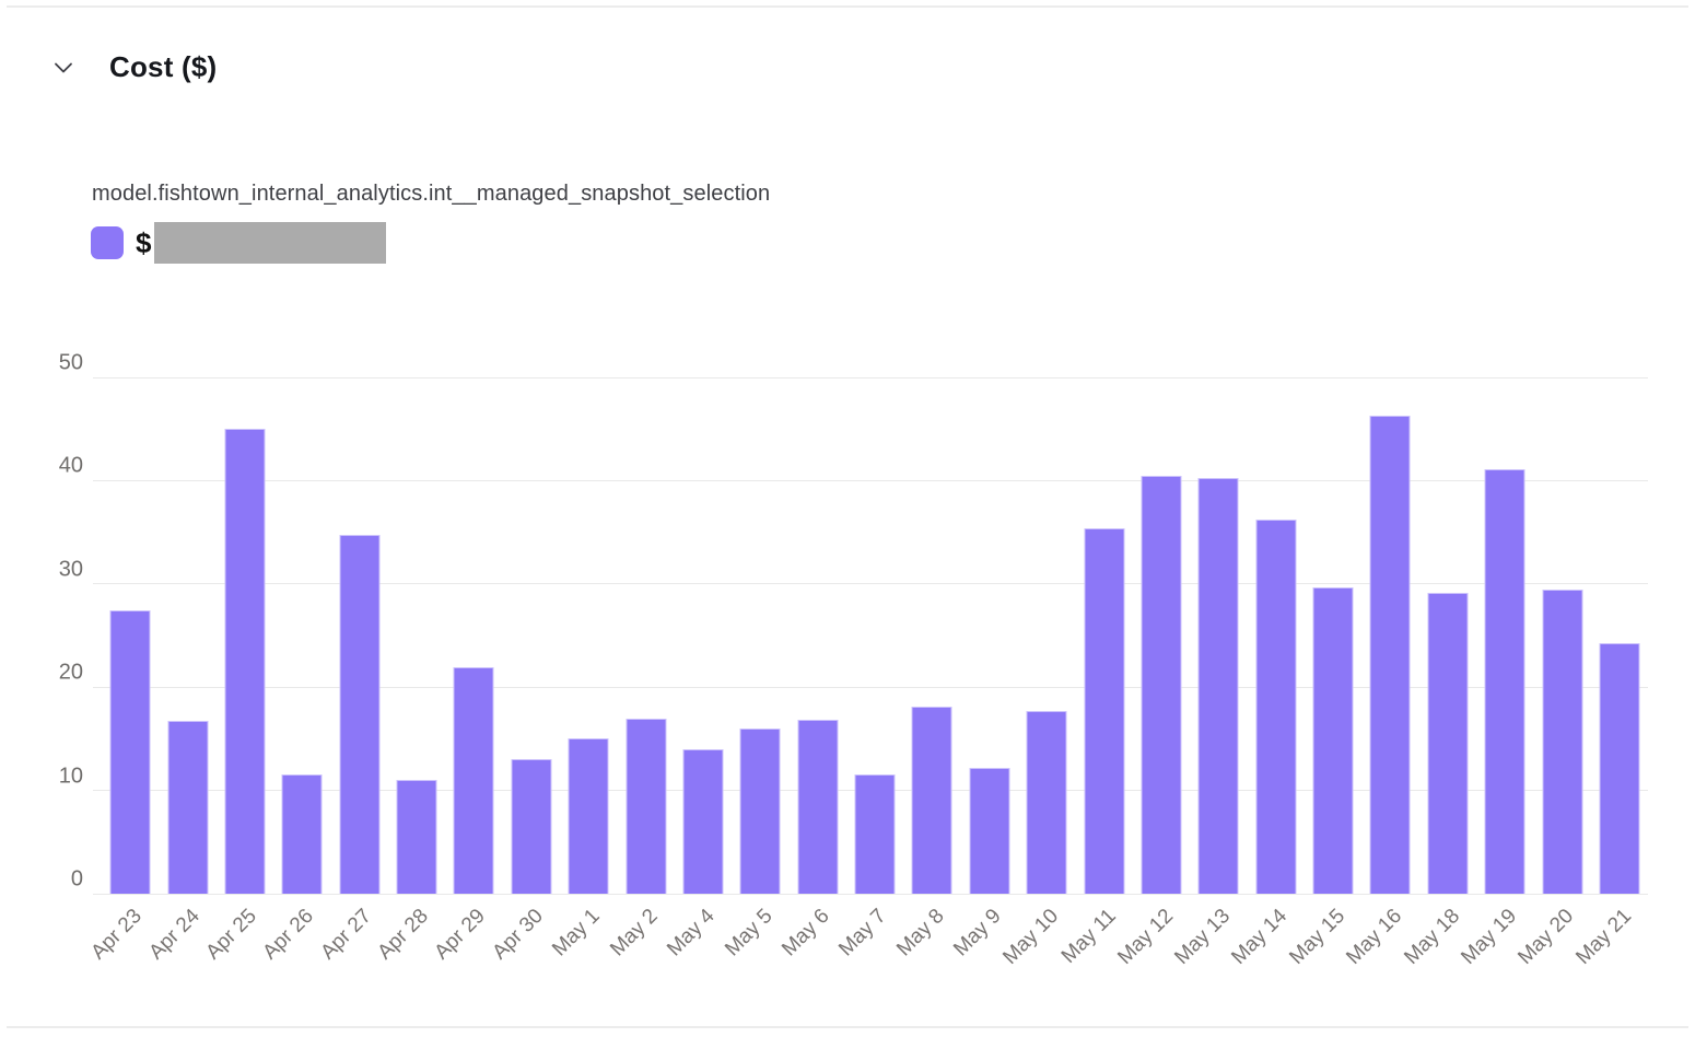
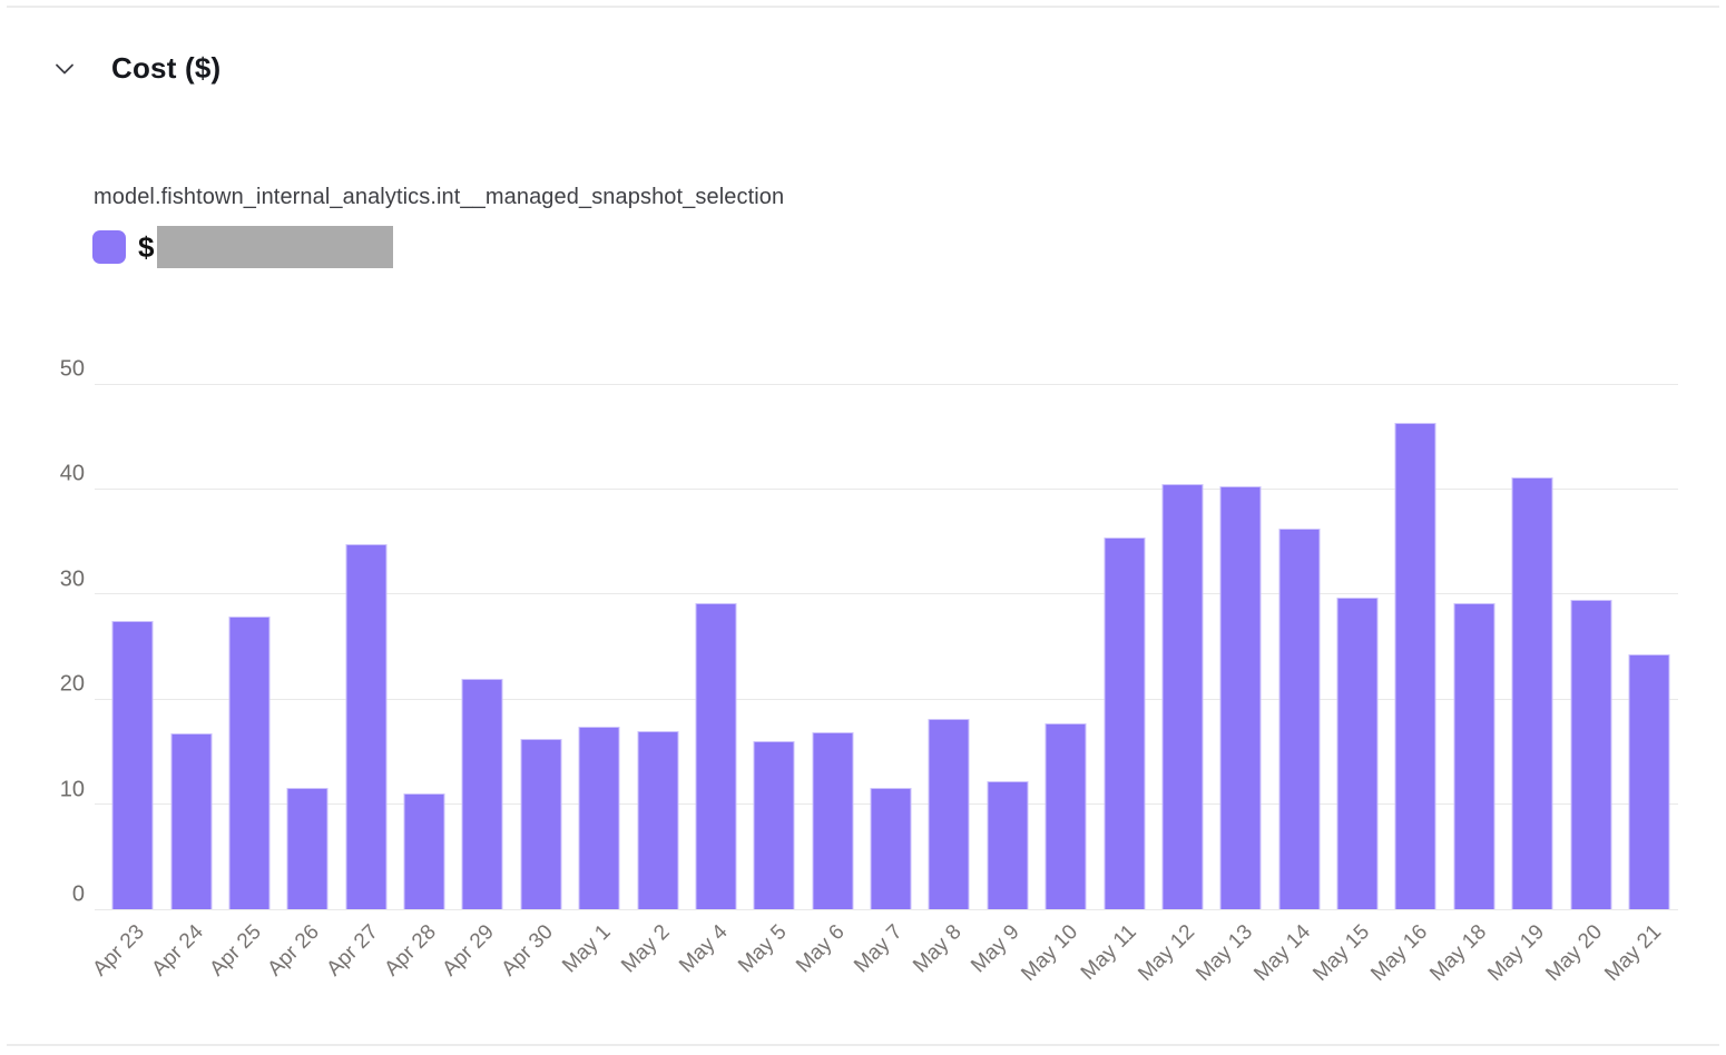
Apr 25: 45 -> 28
Apr 30: 13 -> 16
May 1: 15 -> 17
May 4: 14 -> 29
